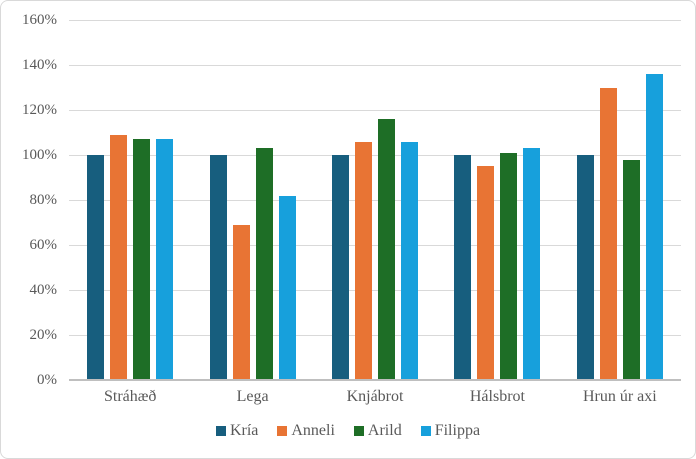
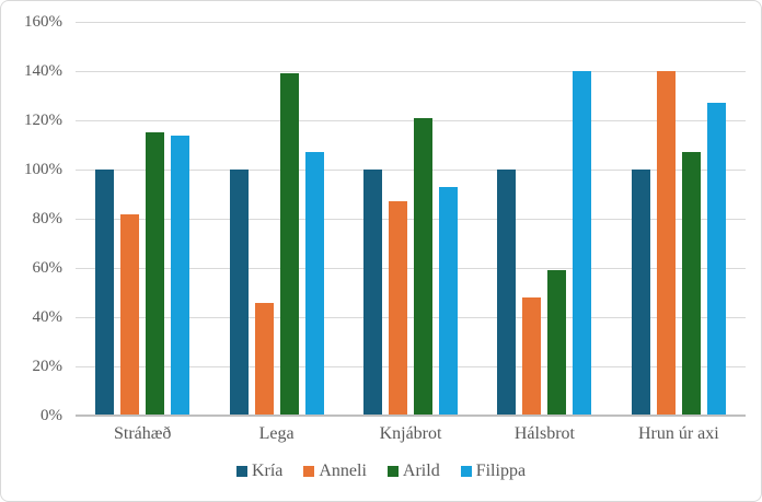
Anneli/Stráhæð: 109% -> 82%
Arild/Stráhæð: 107% -> 115%
Filippa/Stráhæð: 107% -> 114%
Anneli/Lega: 69% -> 46%
Arild/Lega: 103% -> 139%
Filippa/Lega: 82% -> 107%
Anneli/Knjábrot: 106% -> 87%
Arild/Knjábrot: 116% -> 121%
Filippa/Knjábrot: 106% -> 93%
Anneli/Hálsbrot: 95% -> 48%
Arild/Hálsbrot: 101% -> 59%
Filippa/Hálsbrot: 103% -> 140%
Anneli/Hrun úr axi: 130% -> 140%
Arild/Hrun úr axi: 98% -> 107%
Filippa/Hrun úr axi: 136% -> 127%
